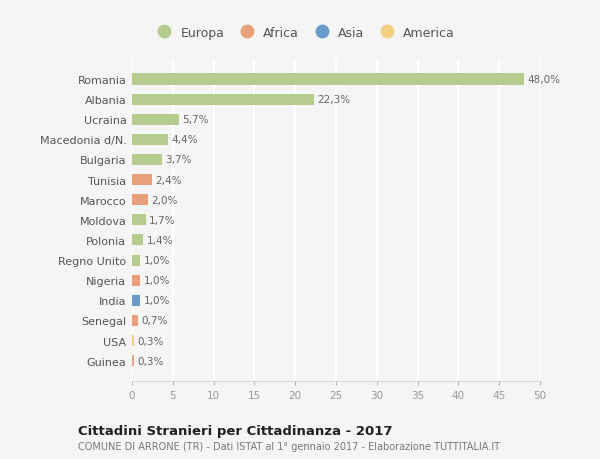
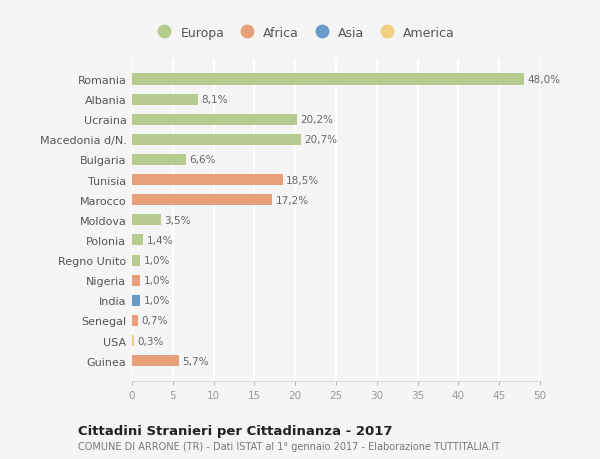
Albania: 22,3% -> 8,1%
Ucraina: 5,7% -> 20,2%
Macedonia d/N.: 4,4% -> 20,7%
Bulgaria: 3,7% -> 6,6%
Tunisia: 2,4% -> 18,5%
Marocco: 2,0% -> 17,2%
Moldova: 1,7% -> 3,5%
Guinea: 0,3% -> 5,7%
